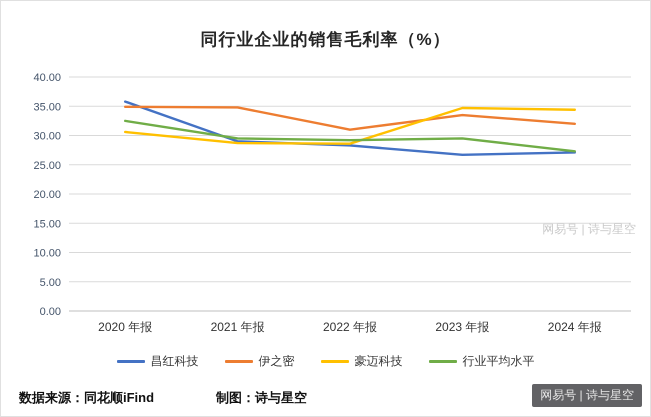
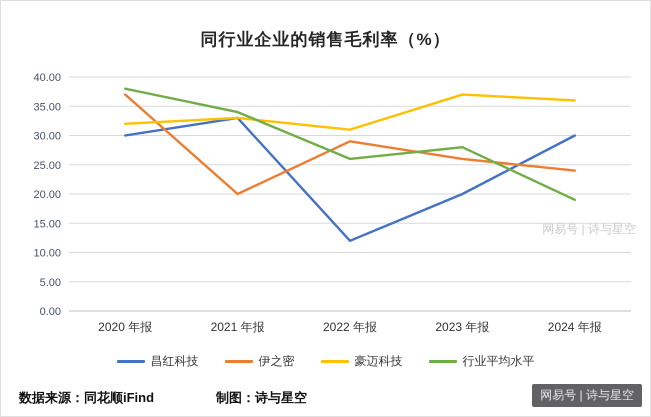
昌红科技/2020 年报: 36 -> 30
伊之密/2020 年报: 35 -> 37
豪迈科技/2020 年报: 31 -> 32
行业平均水平/2020 年报: 32 -> 38
昌红科技/2021 年报: 29 -> 33
伊之密/2021 年报: 35 -> 20
豪迈科技/2021 年报: 29 -> 33
行业平均水平/2021 年报: 30 -> 34
昌红科技/2022 年报: 28 -> 12
伊之密/2022 年报: 31 -> 29
豪迈科技/2022 年报: 29 -> 31
行业平均水平/2022 年报: 29 -> 26
昌红科技/2023 年报: 27 -> 20
伊之密/2023 年报: 34 -> 26
豪迈科技/2023 年报: 35 -> 37
行业平均水平/2023 年报: 30 -> 28
昌红科技/2024 年报: 27 -> 30
伊之密/2024 年报: 32 -> 24
豪迈科技/2024 年报: 34 -> 36
行业平均水平/2024 年报: 27 -> 19
